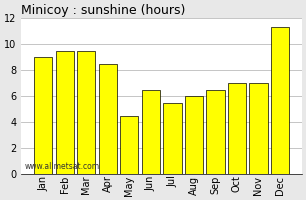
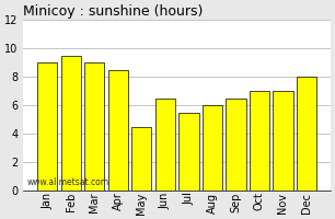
Mar: 9.5 -> 9.0
Dec: 11.3 -> 8.0
